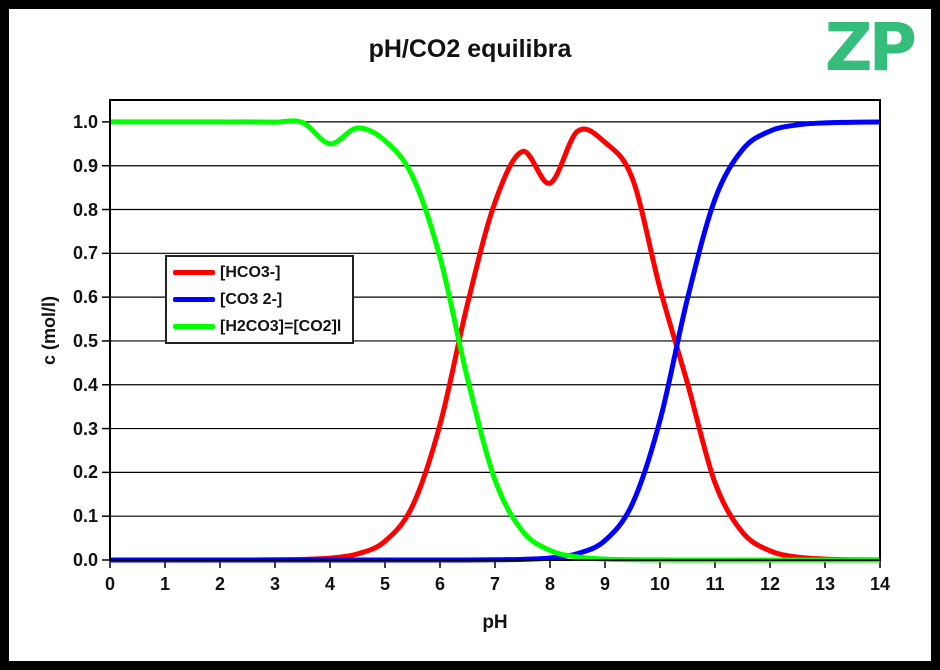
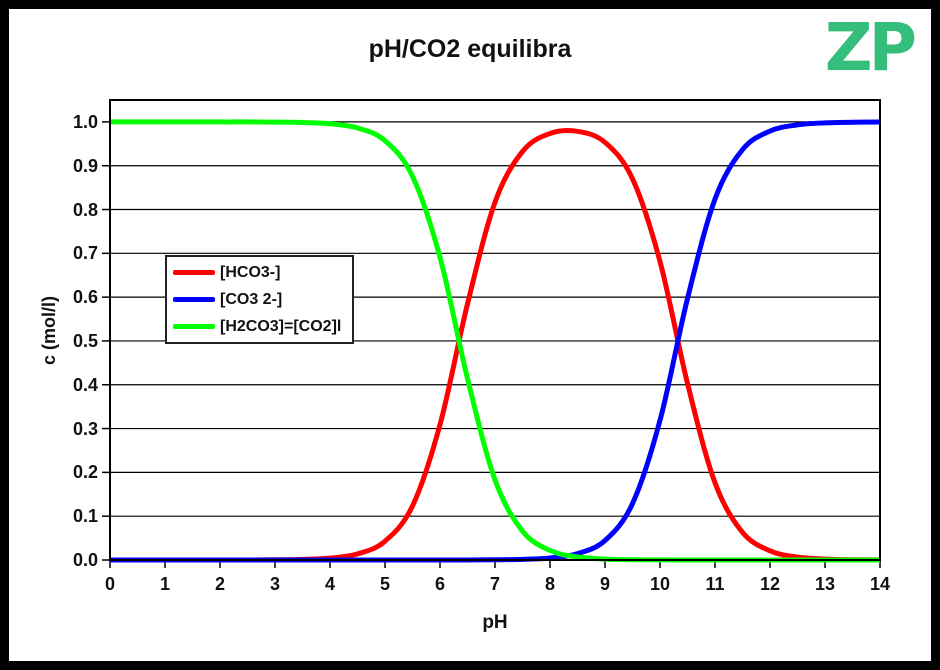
[H2CO3]=[CO2]l/4: 0.95 -> 1.00
[HCO3-]/8: 0.86 -> 0.97
[HCO3-]/10: 0.62 -> 0.68
